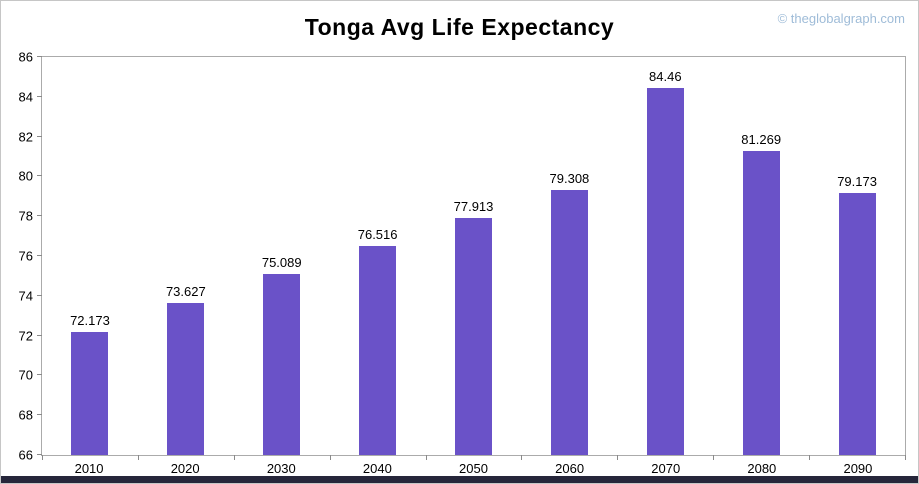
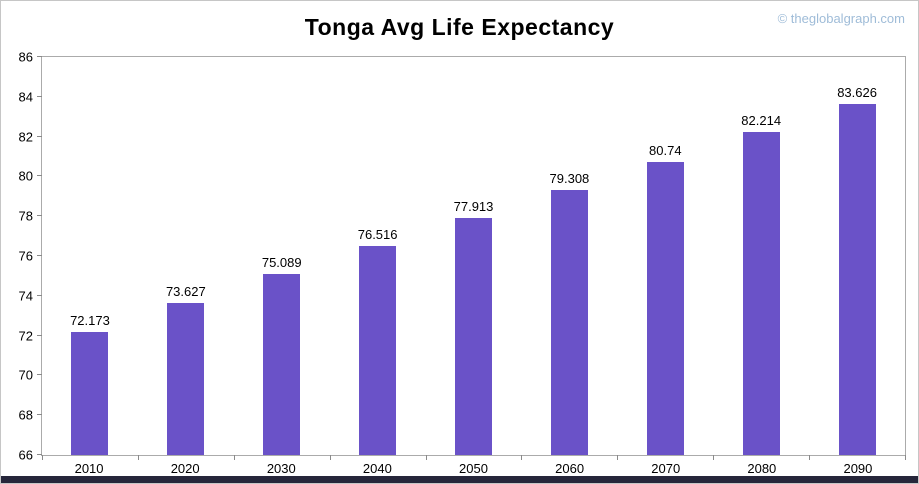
2070: 84.46 -> 80.74
2080: 81.269 -> 82.214
2090: 79.173 -> 83.626
